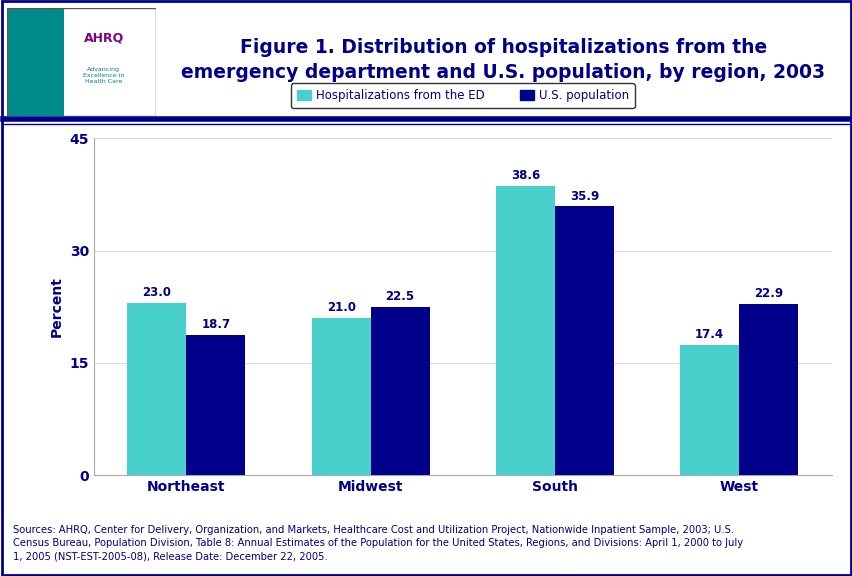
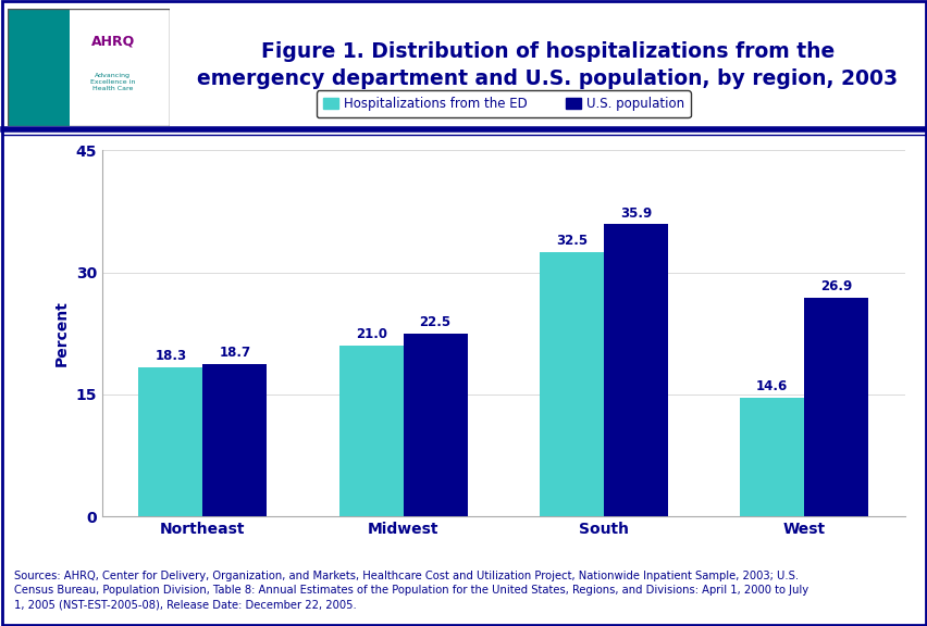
Hospitalizations from the ED/Northeast: 23.0 -> 18.3
Hospitalizations from the ED/South: 38.6 -> 32.5
Hospitalizations from the ED/West: 17.4 -> 14.6
U.S. population/West: 22.9 -> 26.9
